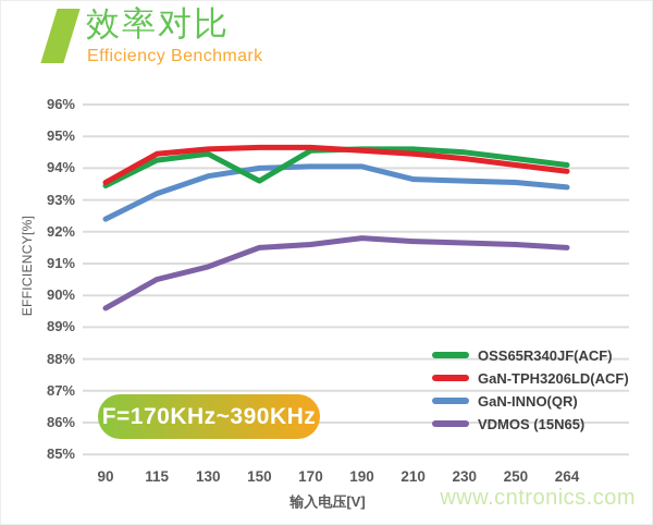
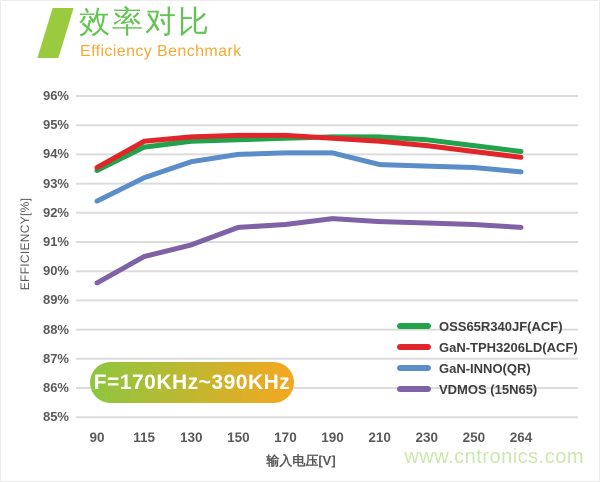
OSS65R340JF(ACF)/150: 93.6% -> 94.5%
